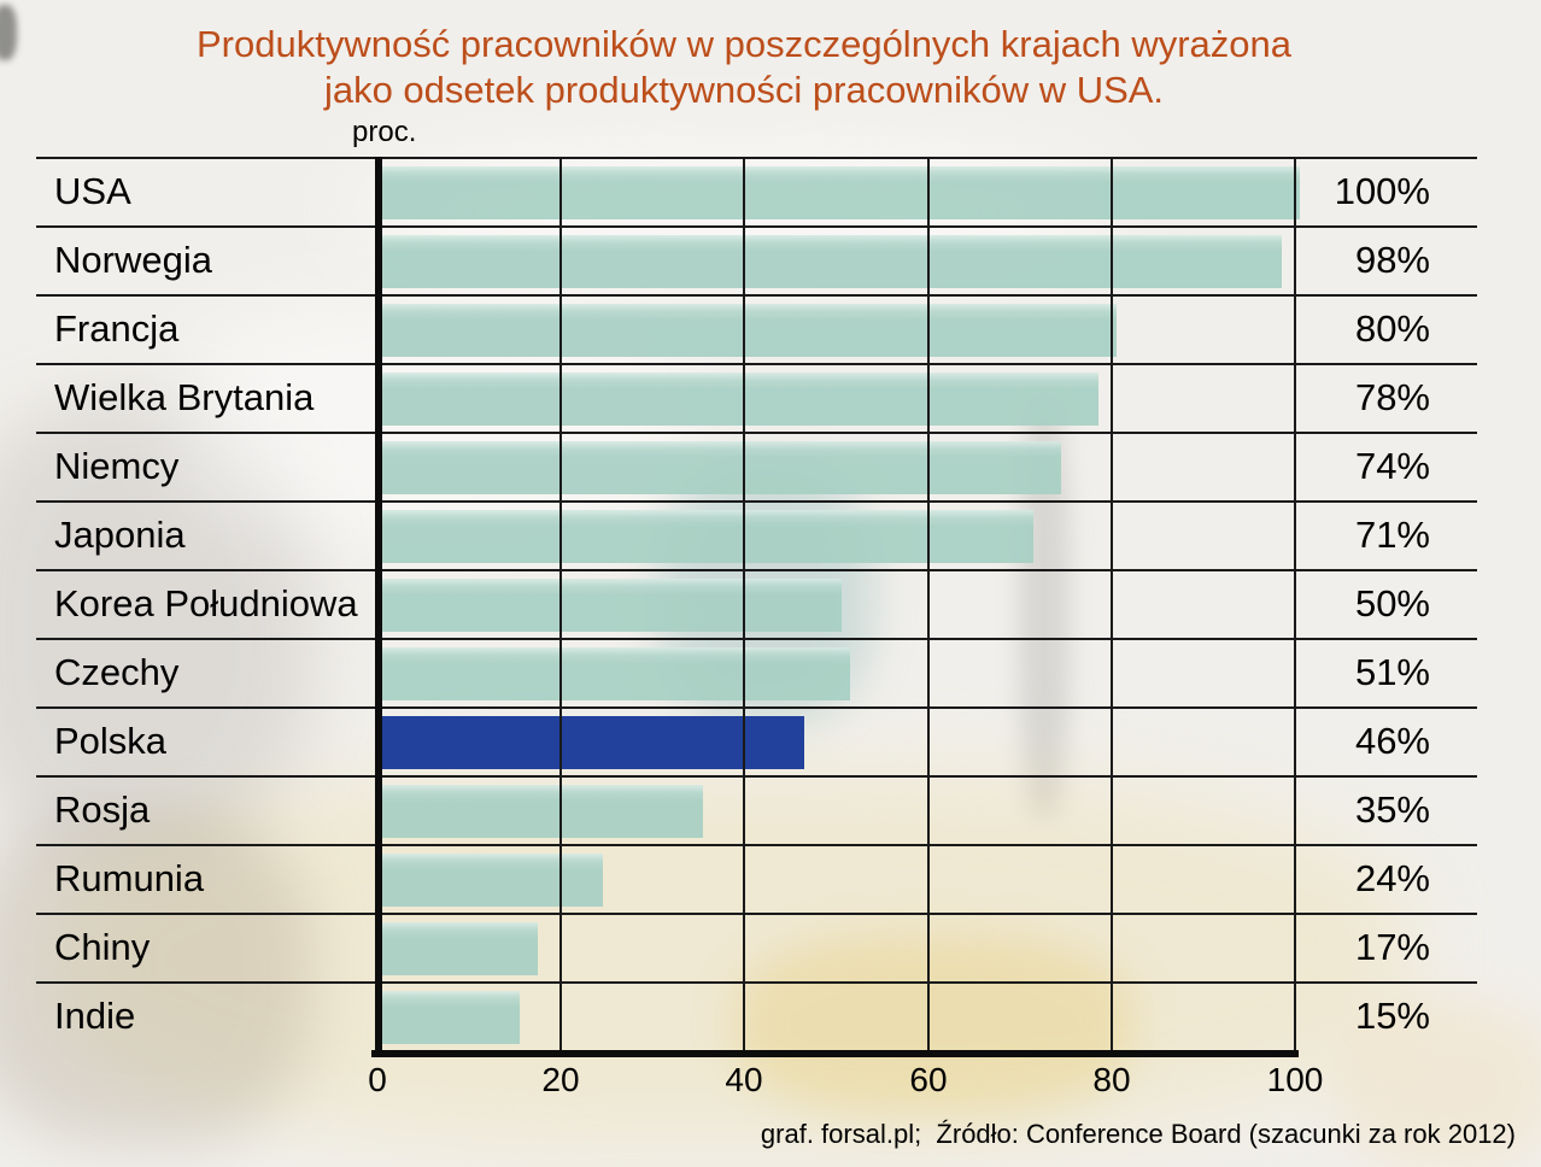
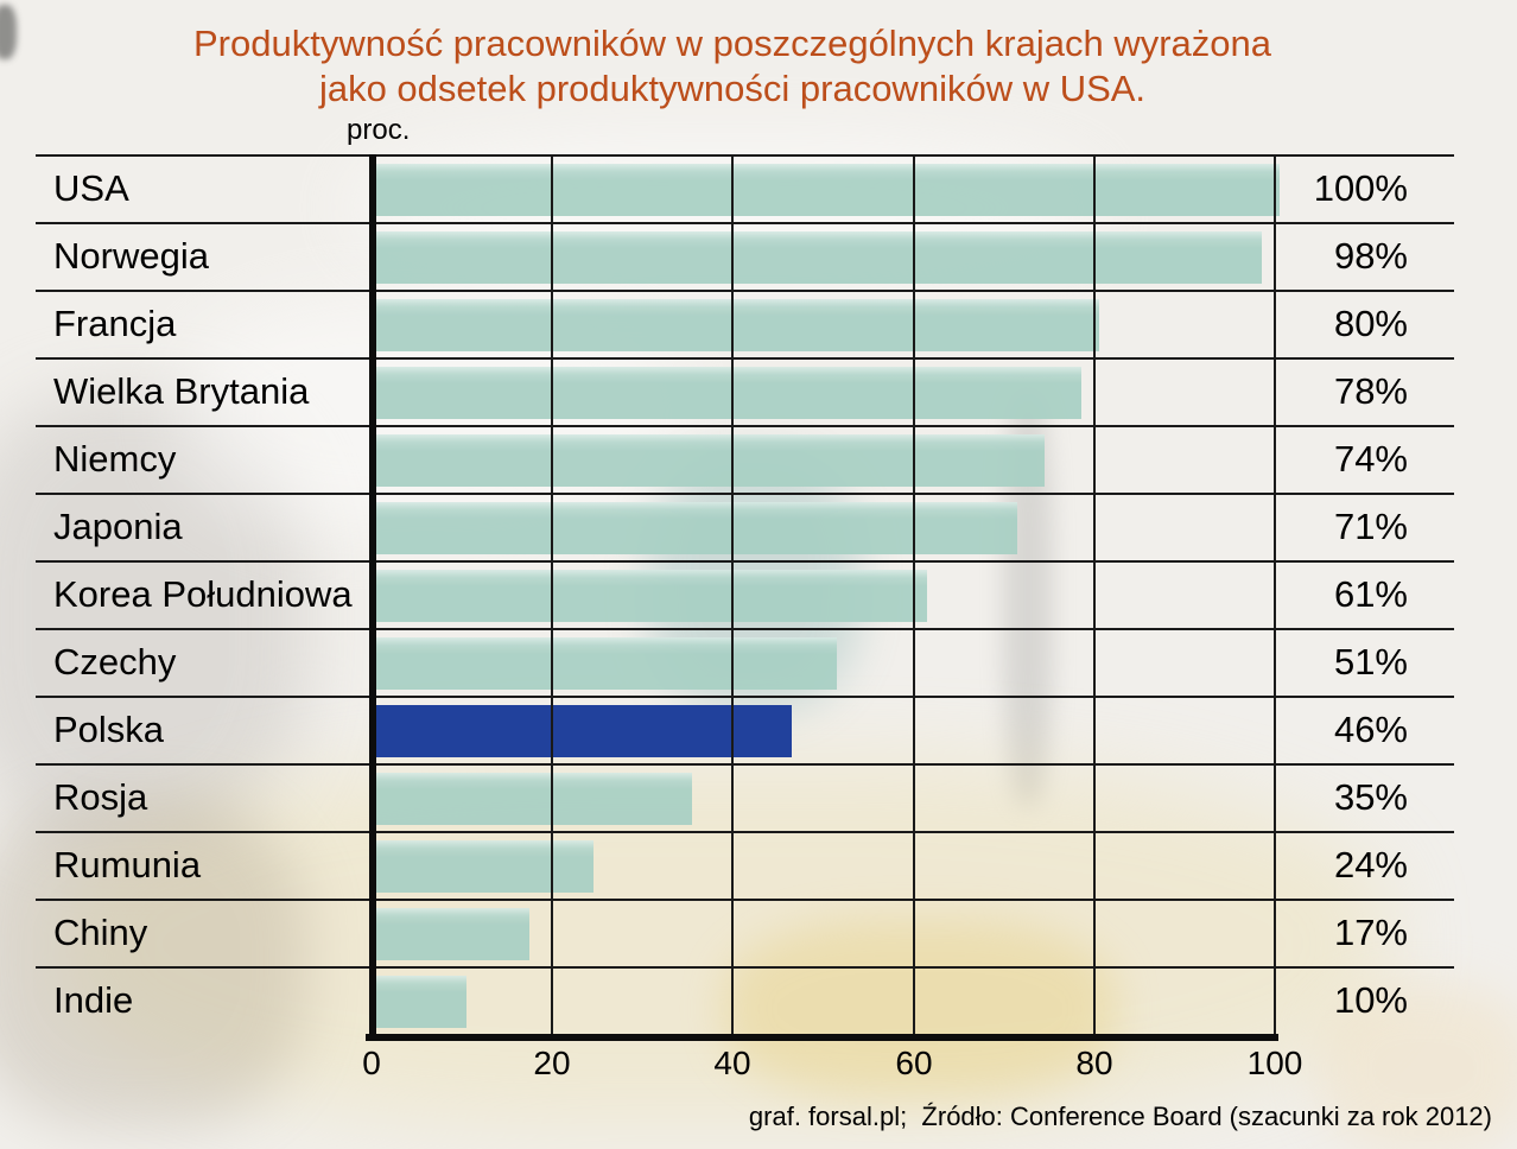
Korea Południowa: 50% -> 61%
Indie: 15% -> 10%
